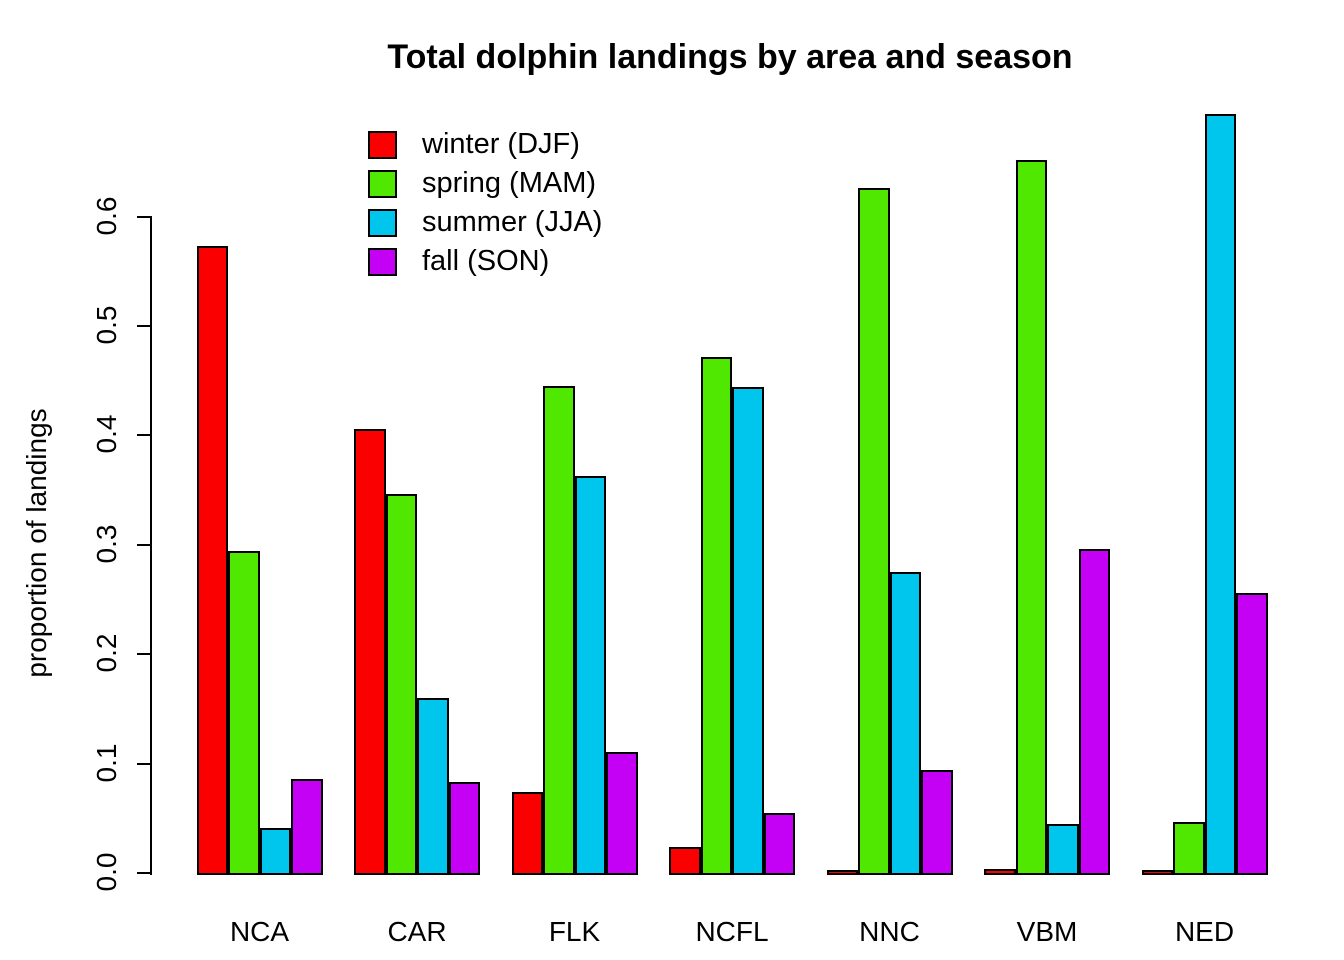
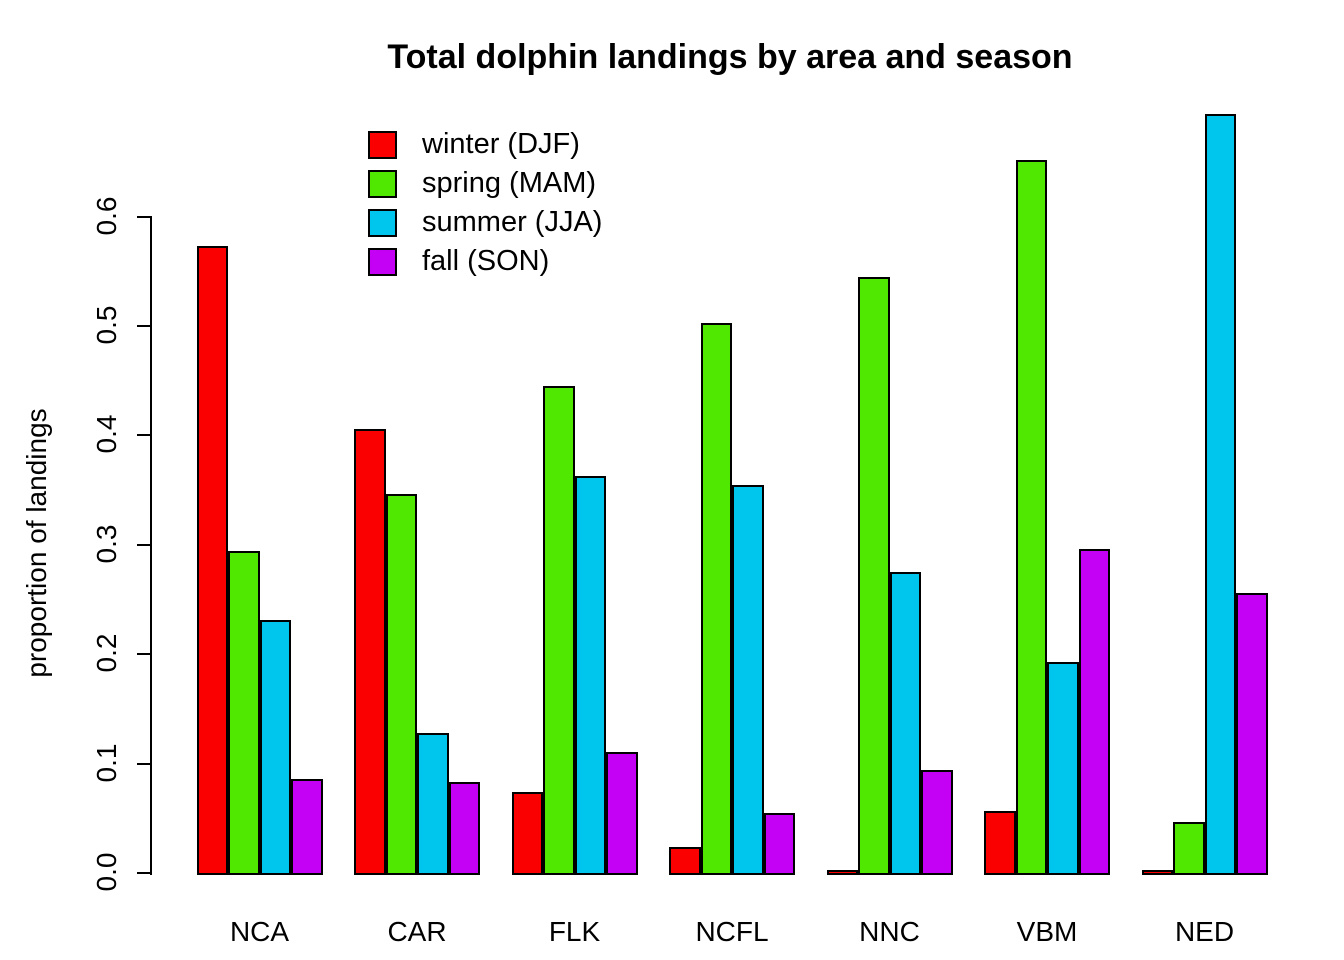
summer (JJA)/NCA: 0.041 -> 0.231
summer (JJA)/CAR: 0.160 -> 0.128
spring (MAM)/NCFL: 0.472 -> 0.503
summer (JJA)/NCFL: 0.444 -> 0.355
spring (MAM)/NNC: 0.626 -> 0.545
winter (DJF)/VBM: 0.004 -> 0.057
summer (JJA)/VBM: 0.045 -> 0.193
